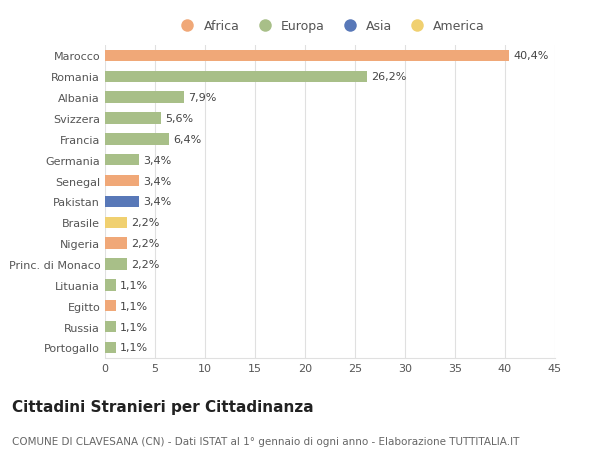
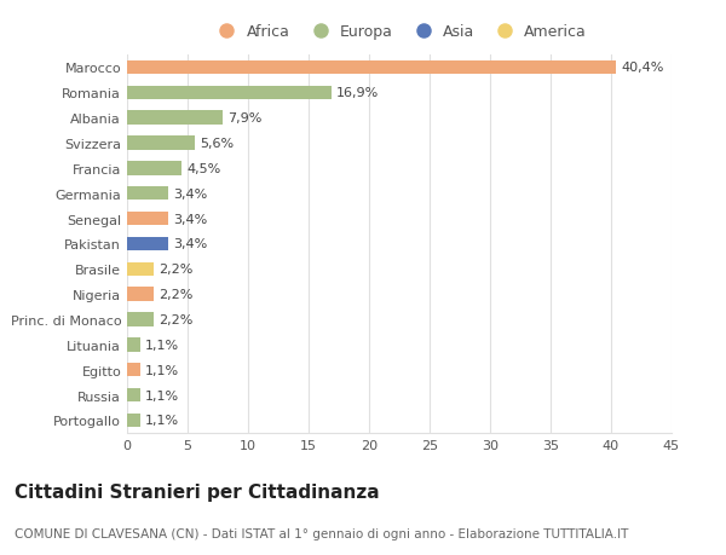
Romania: 26,2% -> 16,9%
Francia: 6,4% -> 4,5%
